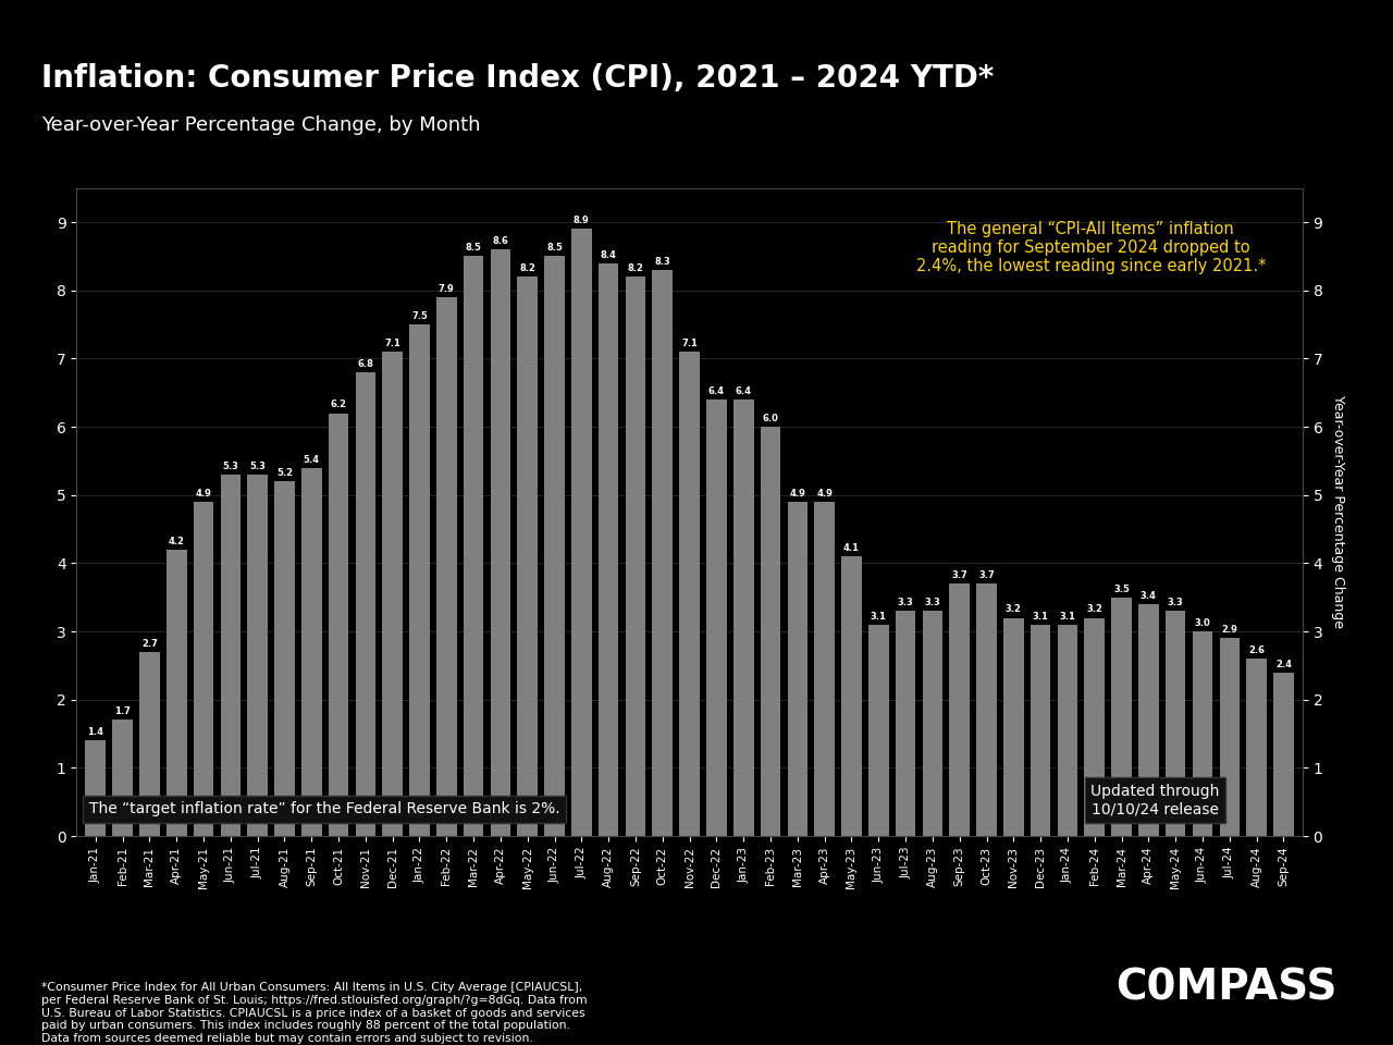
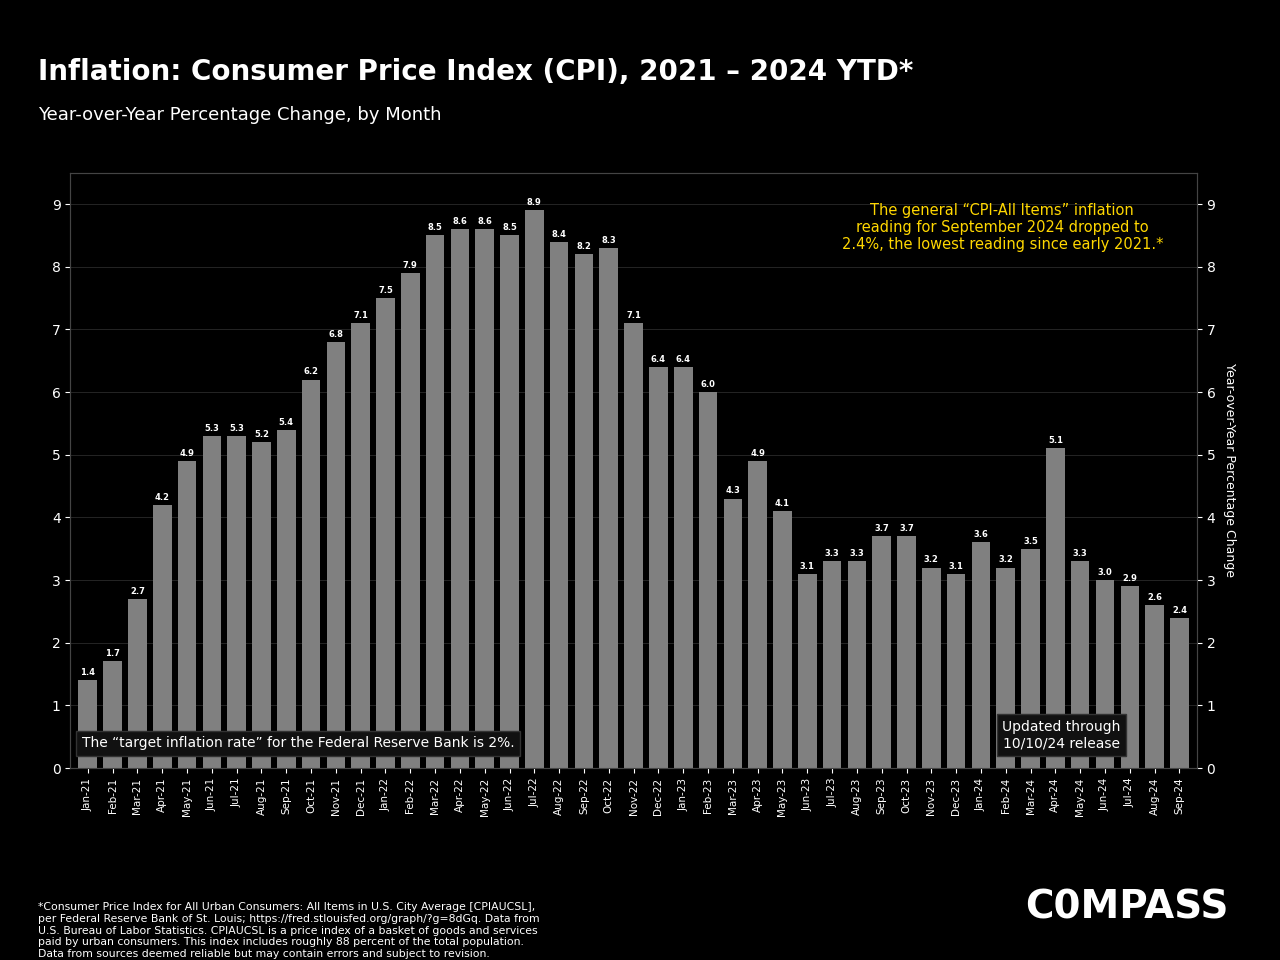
May-22: 8.2 -> 8.6
Mar-23: 4.9 -> 4.3
Jan-24: 3.1 -> 3.6
Apr-24: 3.4 -> 5.1
